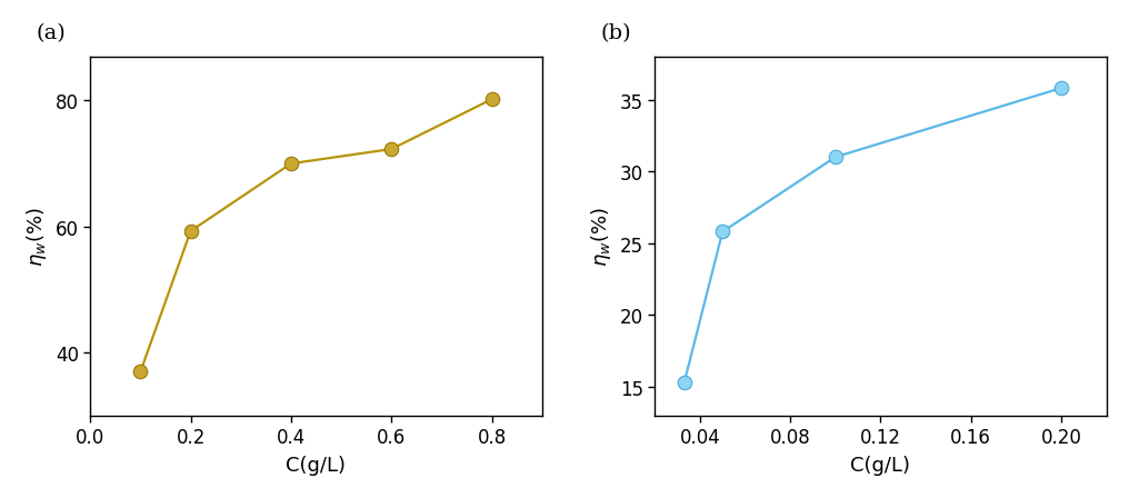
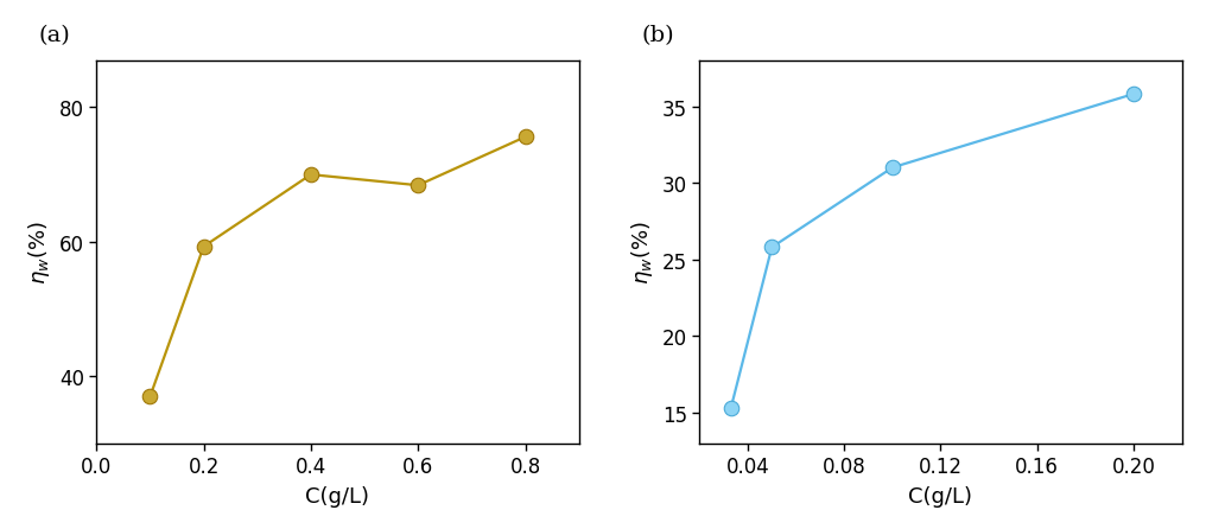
0.6: 72.3 -> 68.4
0.8: 80.2 -> 75.6
